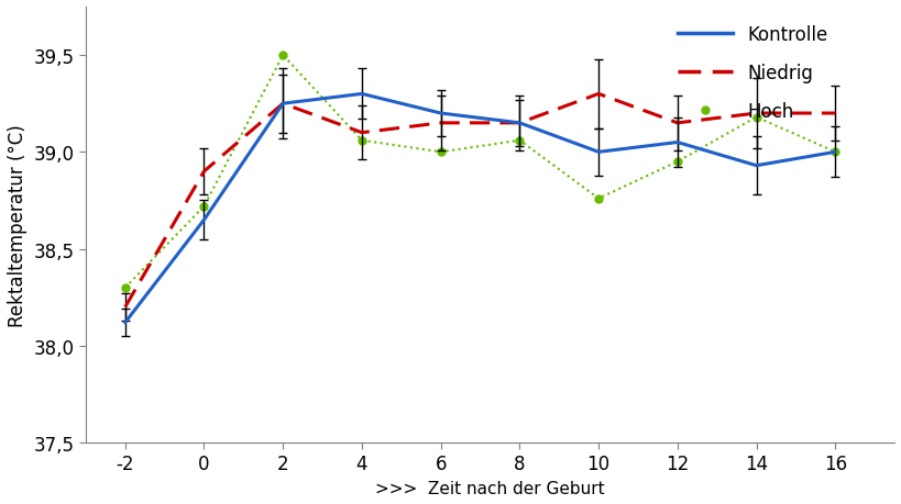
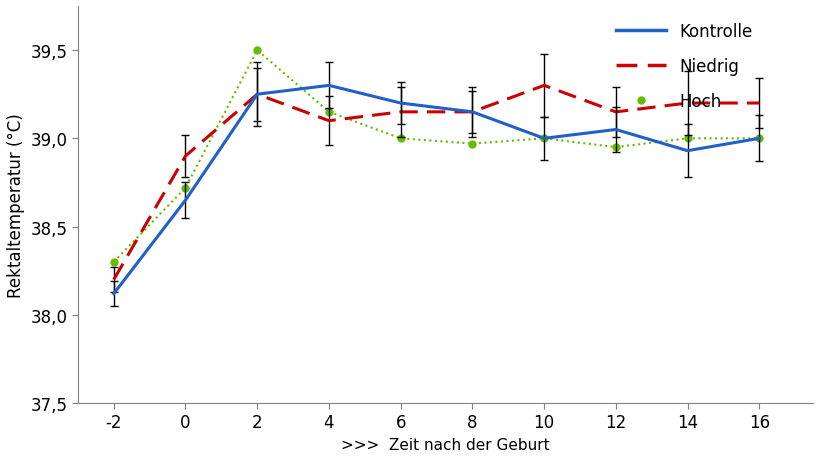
Hoch/4: 39,06 -> 39,15
Hoch/8: 39,06 -> 38,97
Hoch/10: 38,76 -> 39,00
Hoch/14: 39,18 -> 39,00
